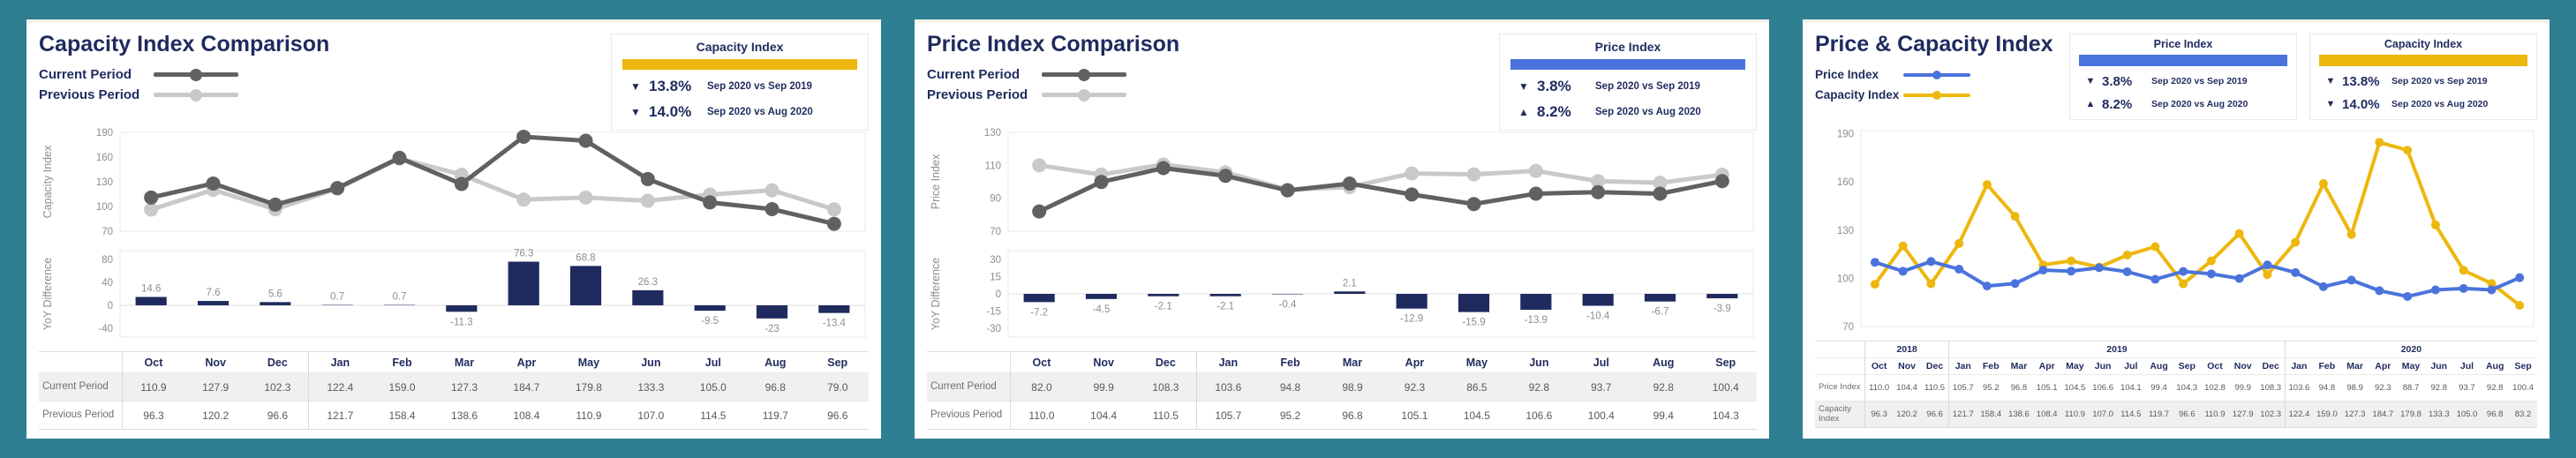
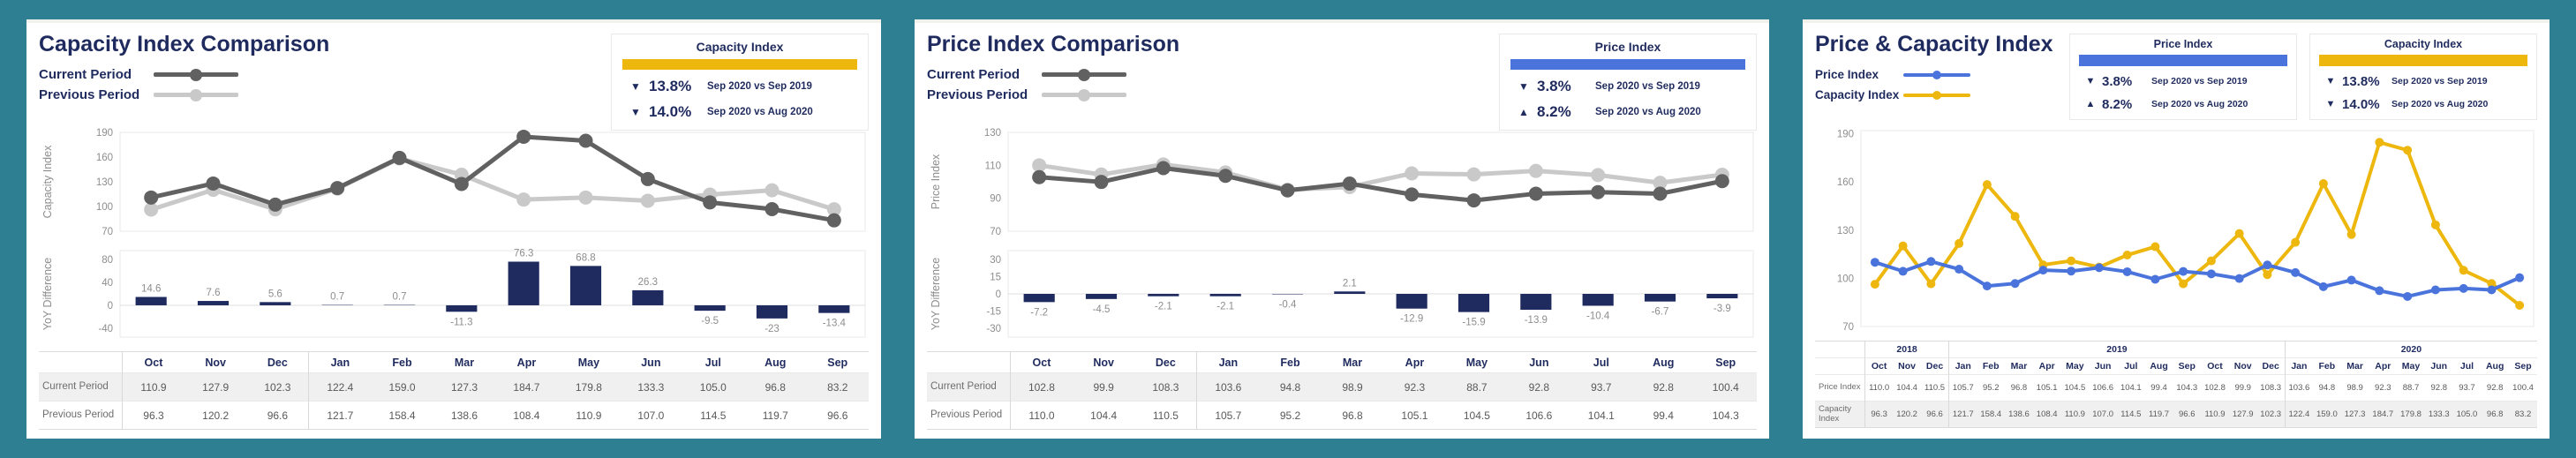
Capacity Index Comparison/Current Period/Sep: 79.0 -> 83.2
Price Index Comparison/Current Period/Oct: 82.0 -> 102.8
Price Index Comparison/Current Period/May: 86.5 -> 88.7
Price Index Comparison/Previous Period/Jul: 100.4 -> 104.1
